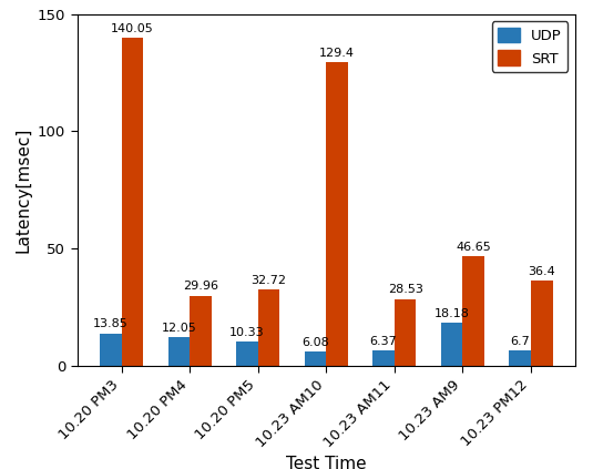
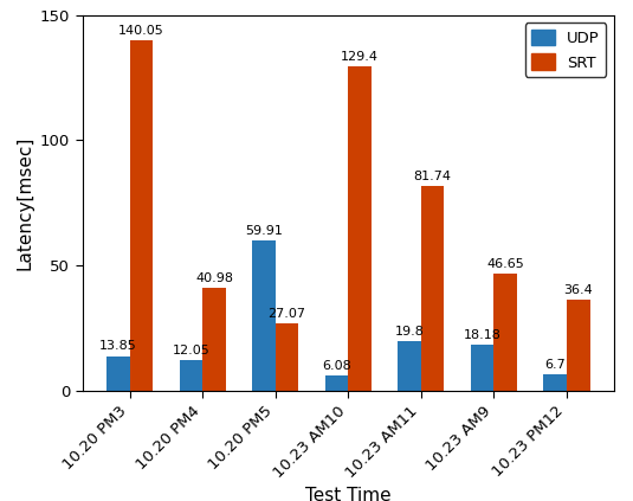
SRT/10.20 PM4: 29.96 -> 40.98
UDP/10.20 PM5: 10.33 -> 59.91
SRT/10.20 PM5: 32.72 -> 27.07
UDP/10.23 AM11: 6.37 -> 19.8
SRT/10.23 AM11: 28.53 -> 81.74
